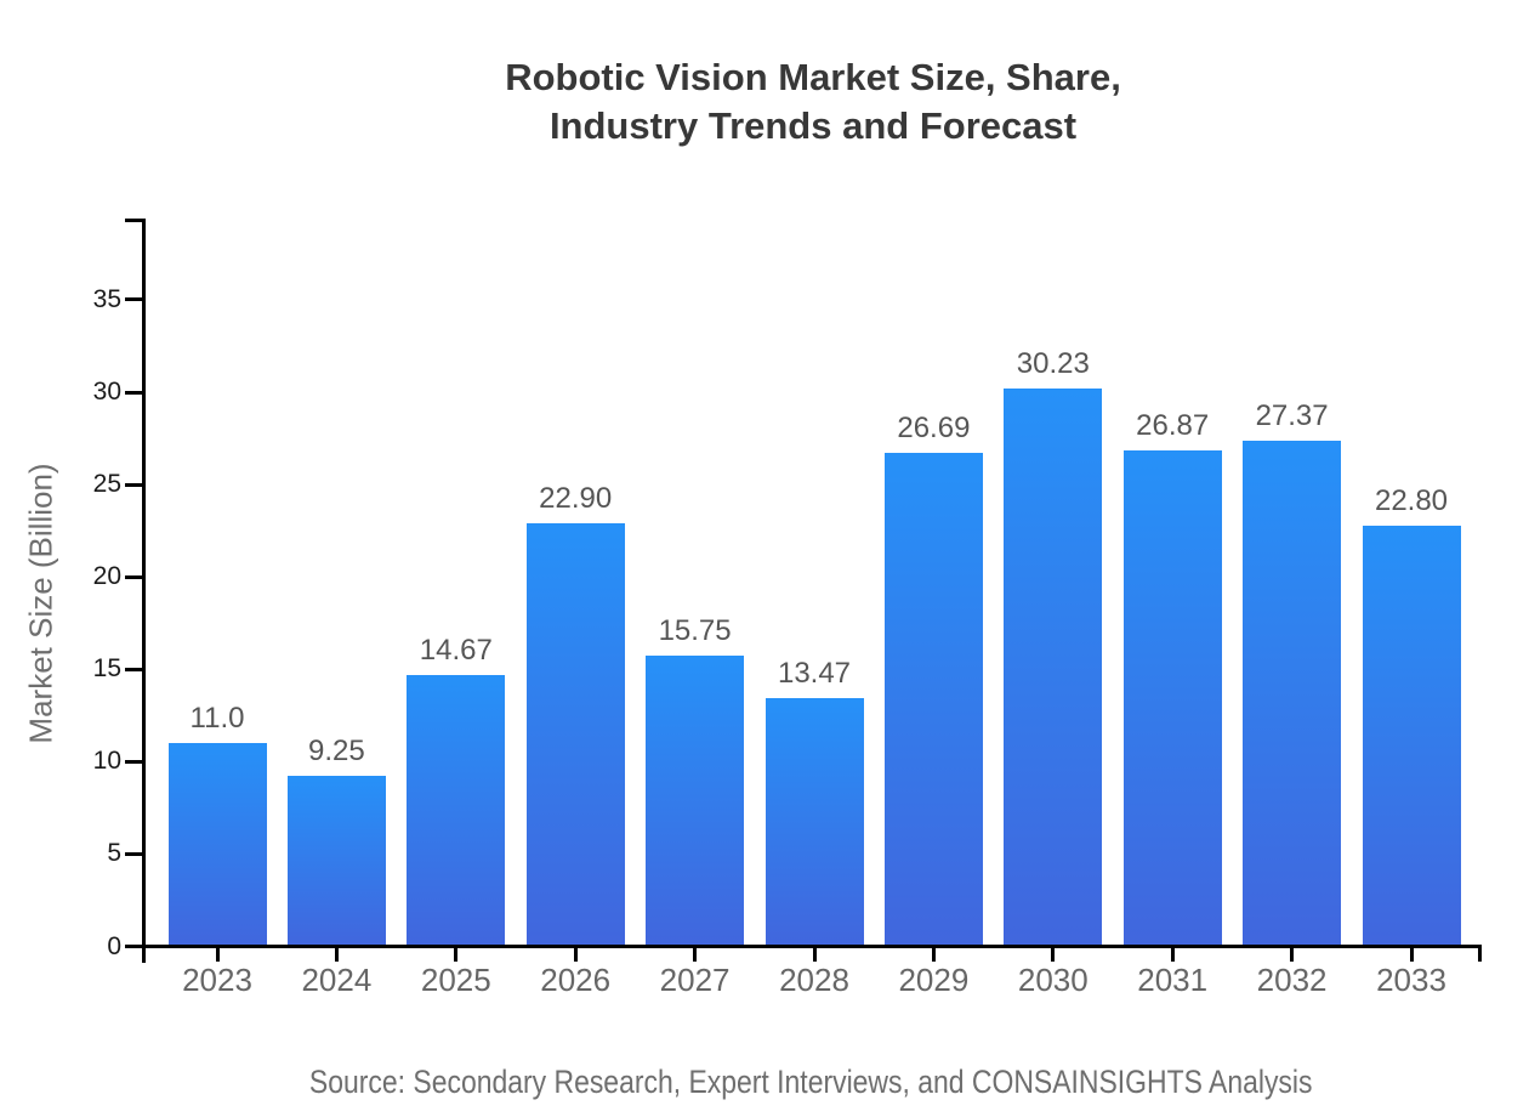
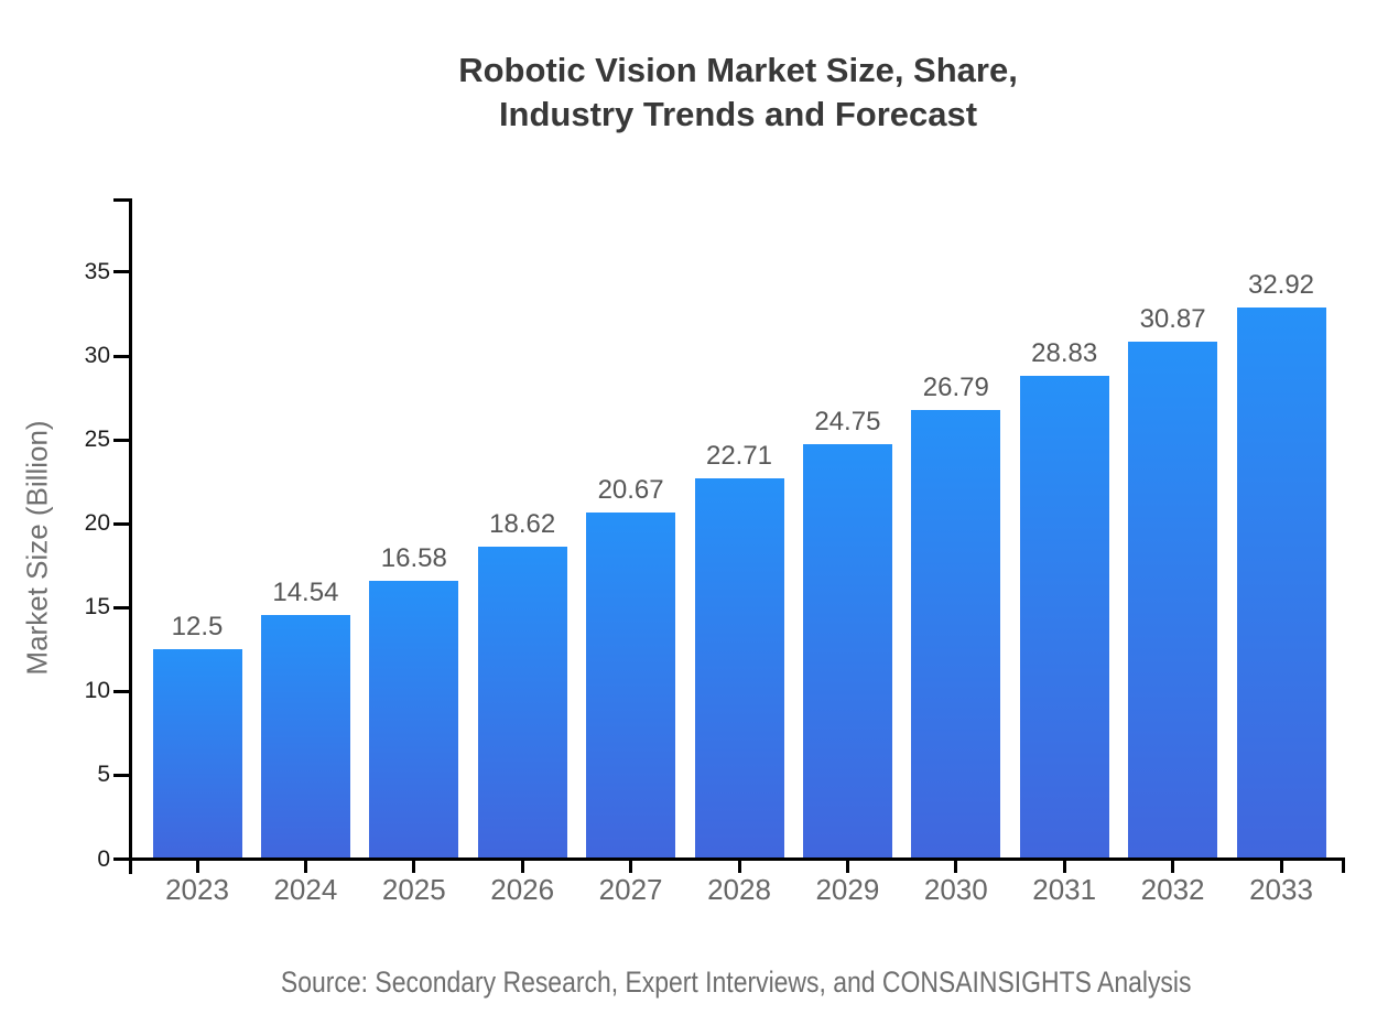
2023: 11.0 -> 12.5
2024: 9.25 -> 14.54
2025: 14.67 -> 16.58
2026: 22.90 -> 18.62
2027: 15.75 -> 20.67
2028: 13.47 -> 22.71
2029: 26.69 -> 24.75
2030: 30.23 -> 26.79
2031: 26.87 -> 28.83
2032: 27.37 -> 30.87
2033: 22.80 -> 32.92
